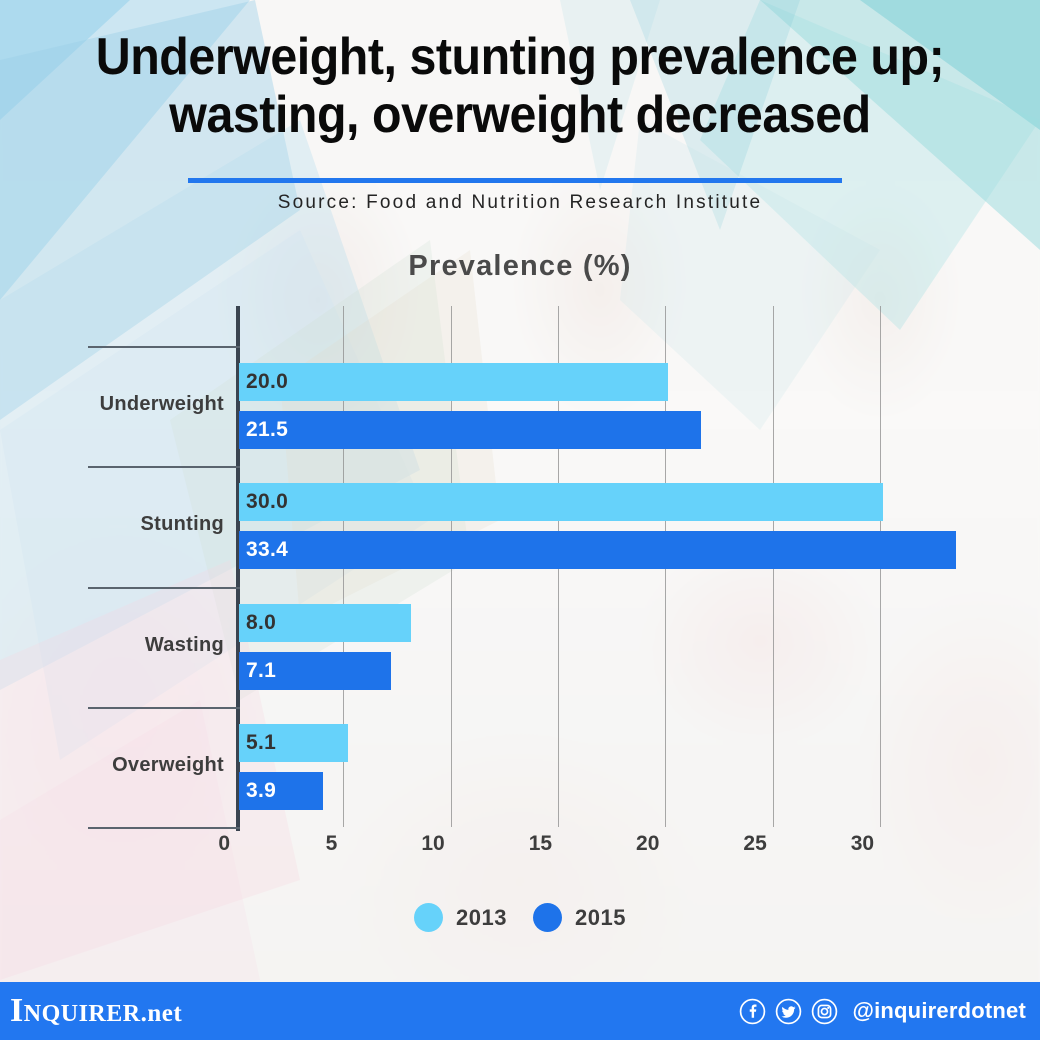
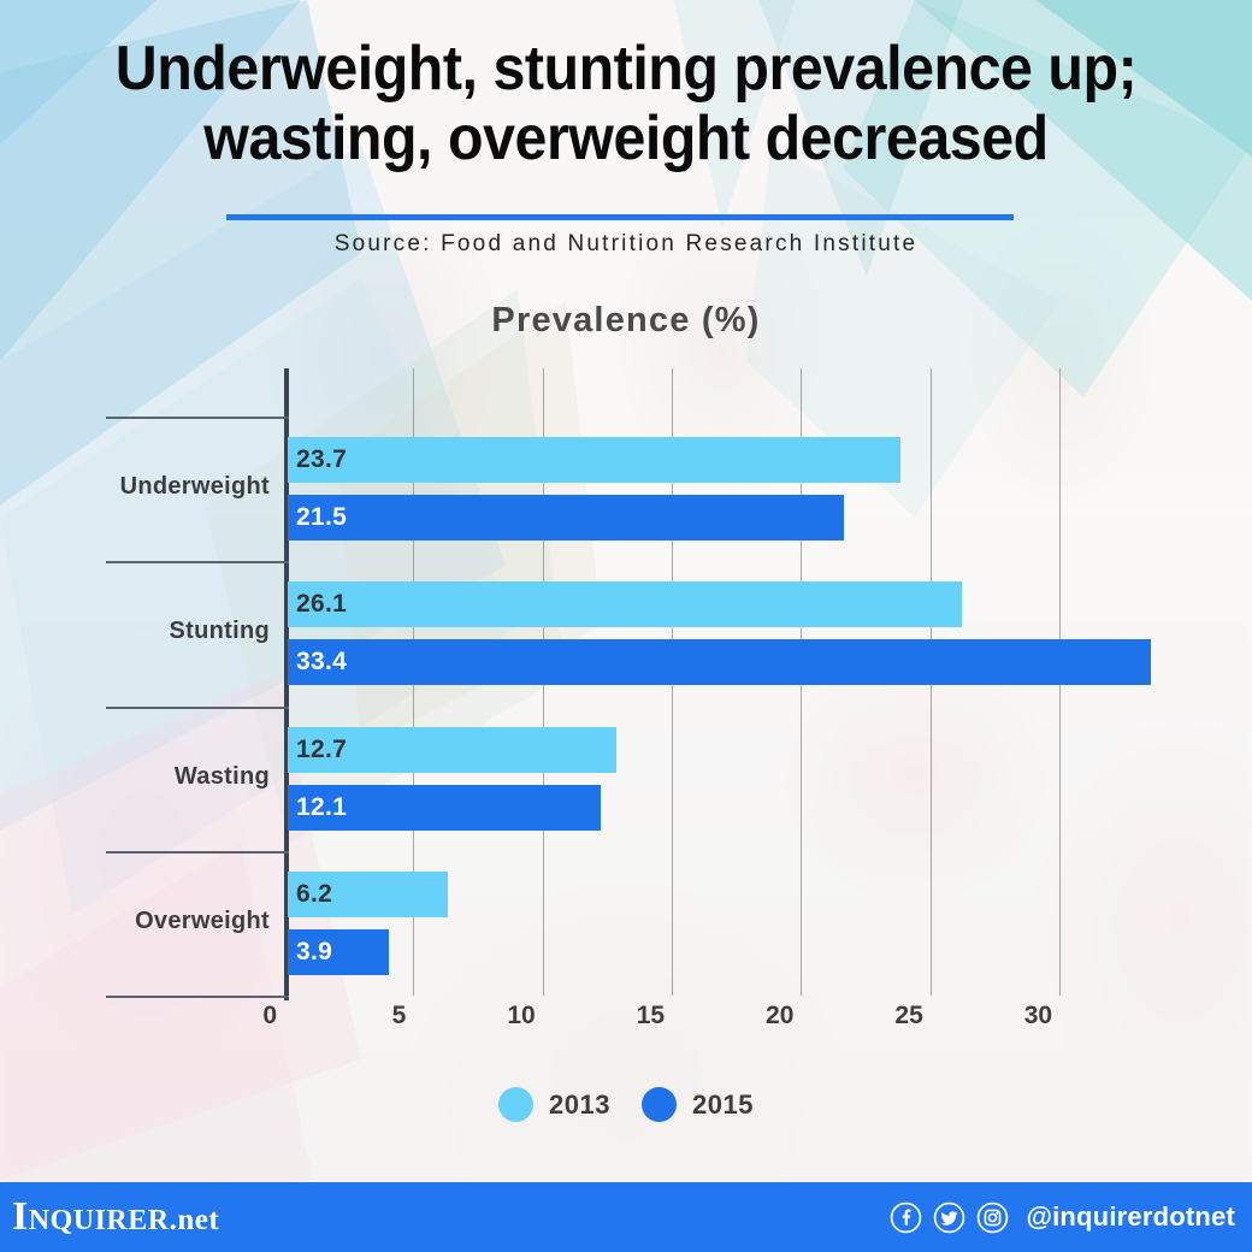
2013/Underweight: 20.0 -> 23.7
2013/Stunting: 30.0 -> 26.1
2013/Wasting: 8.0 -> 12.7
2015/Wasting: 7.1 -> 12.1
2013/Overweight: 5.1 -> 6.2
